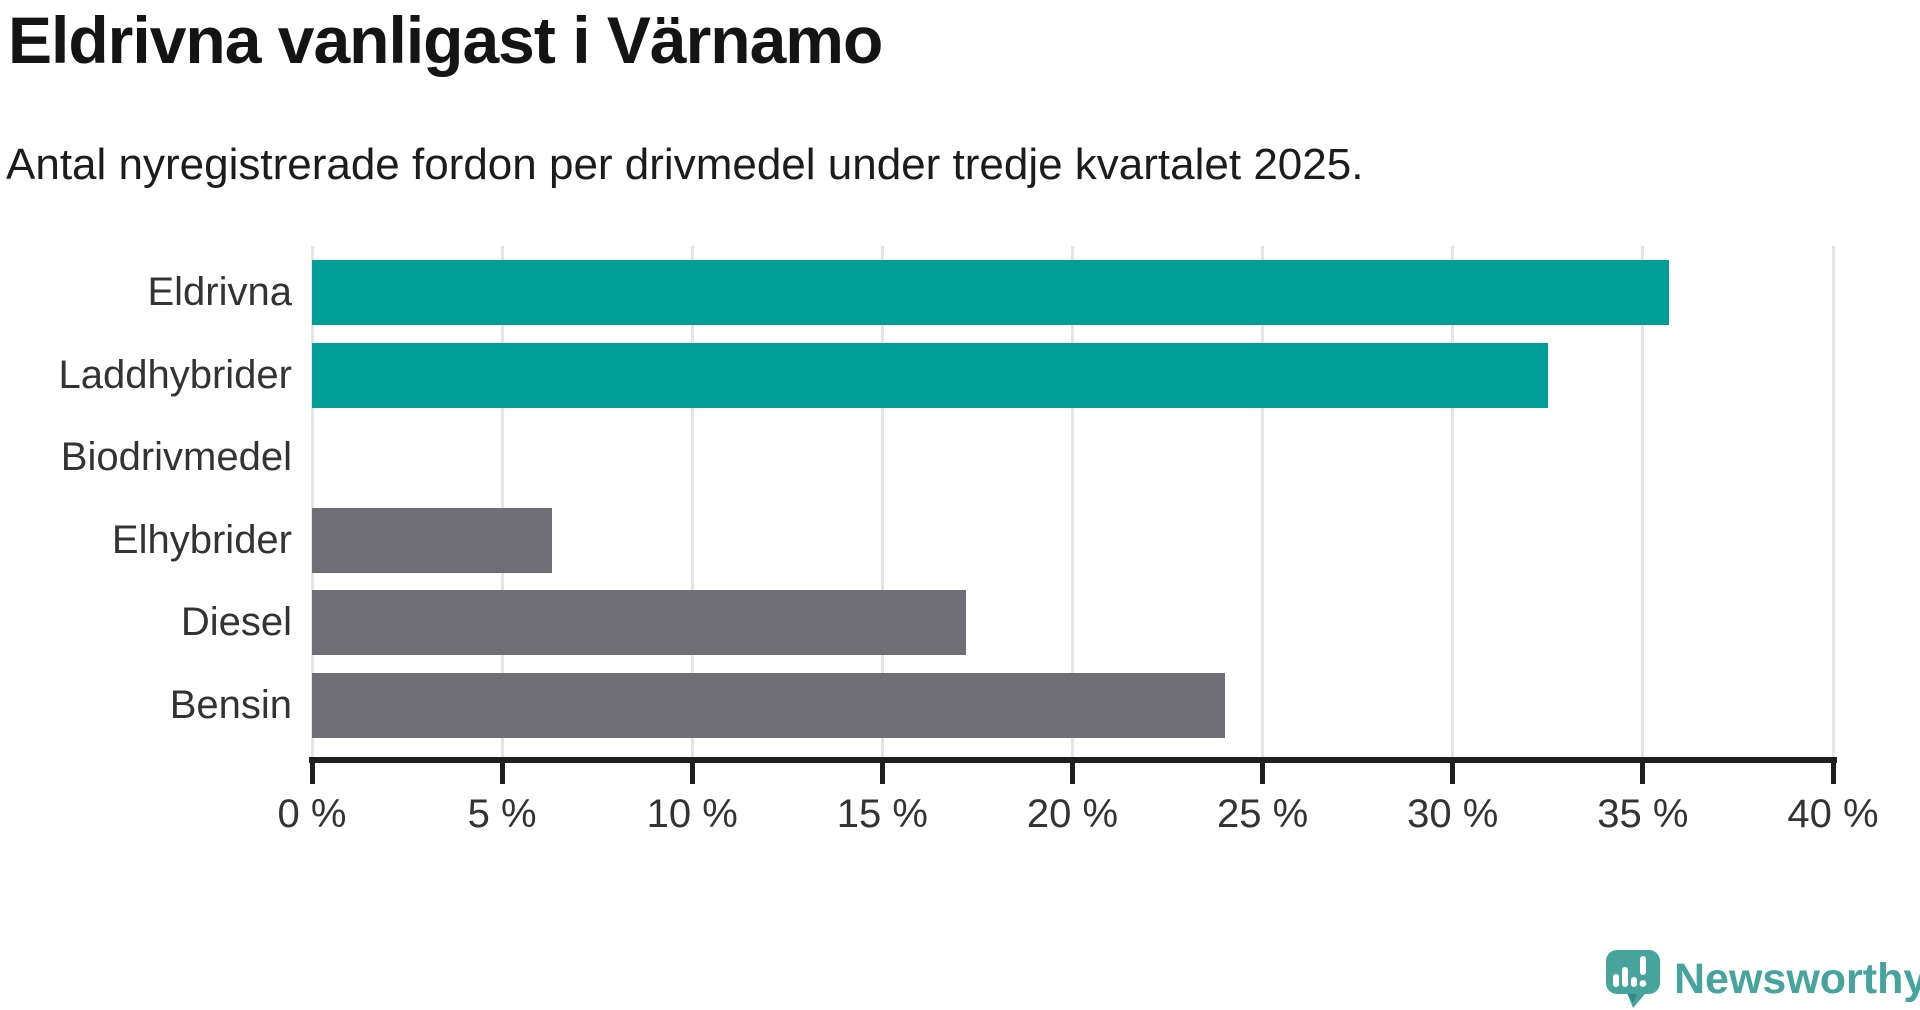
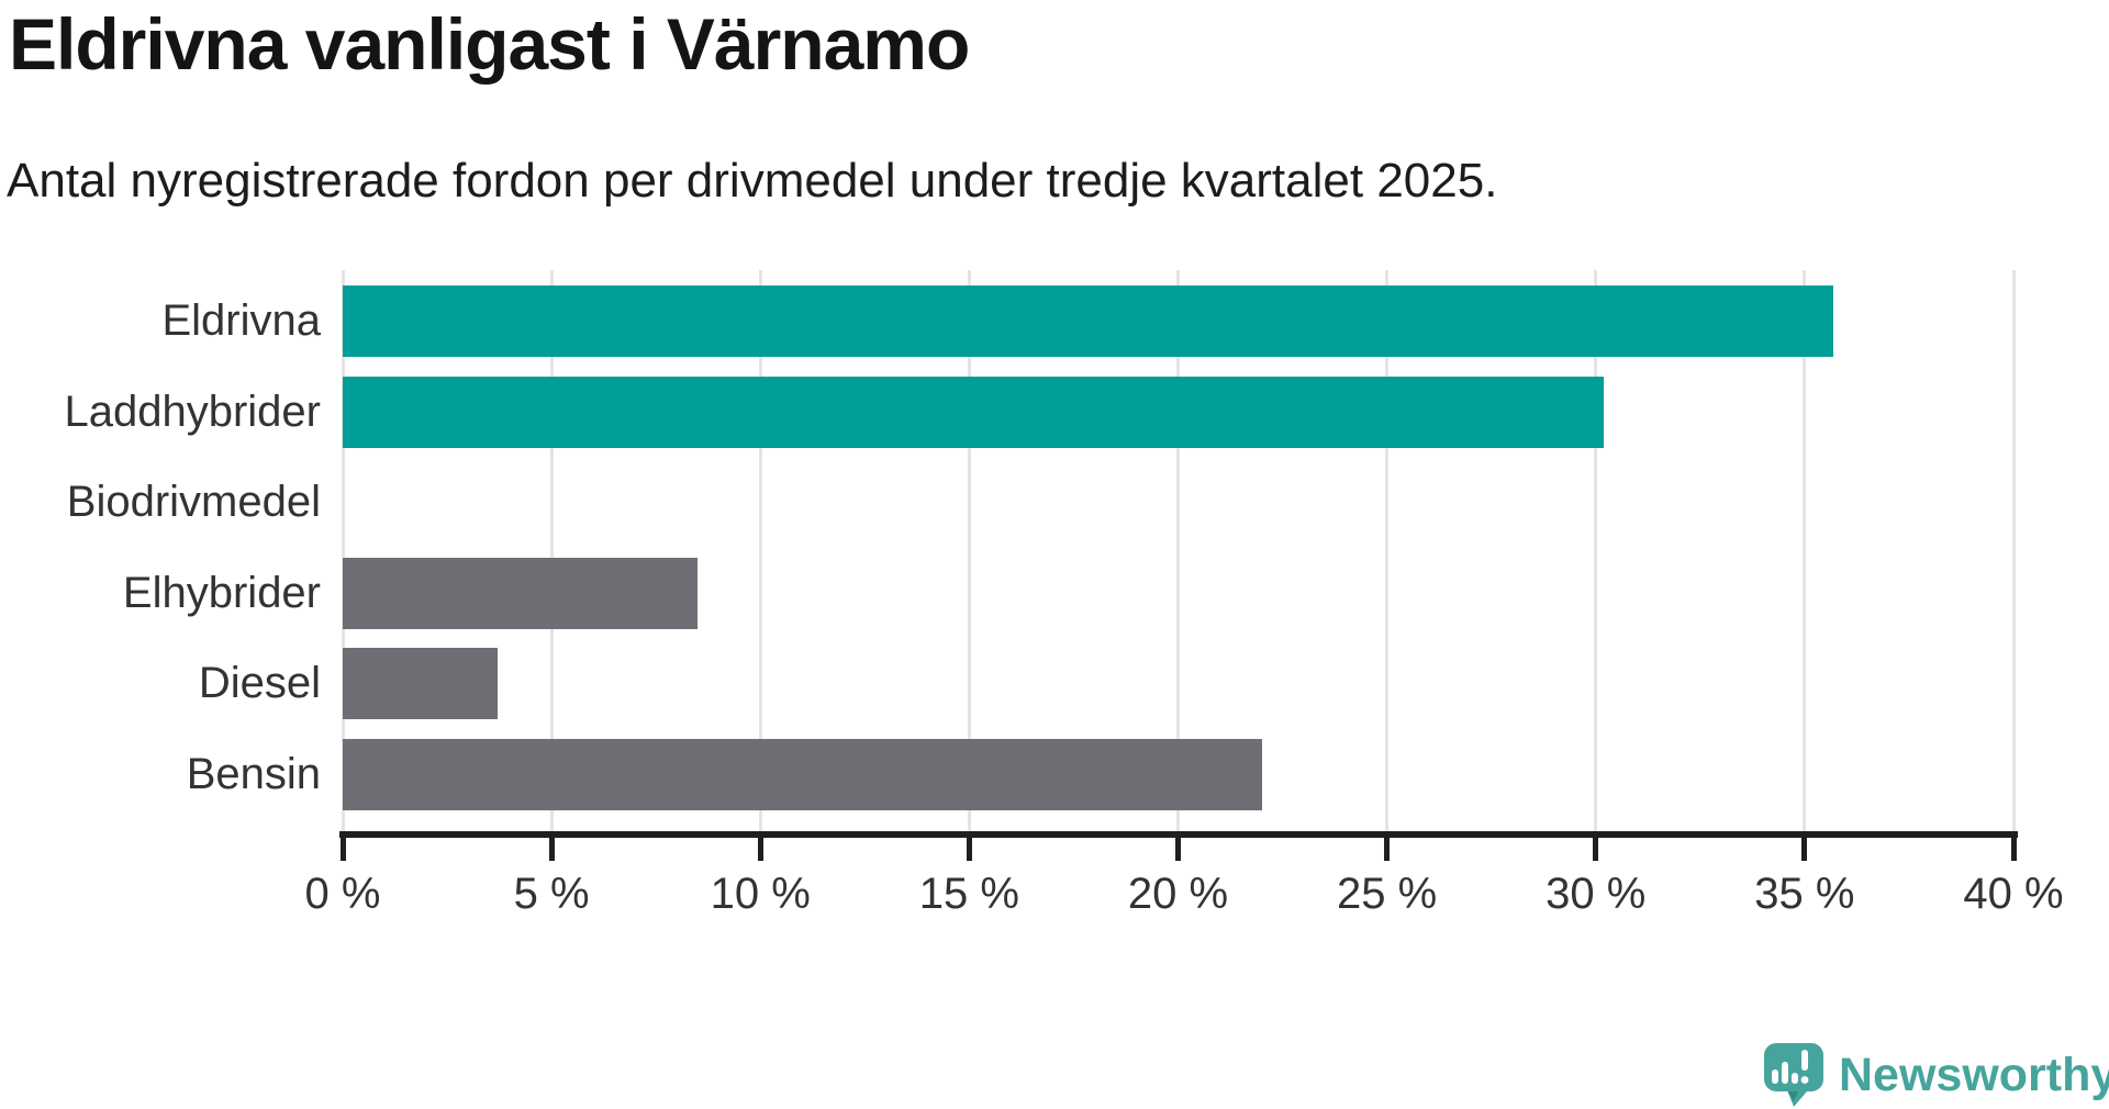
Laddhybrider: 32.5% -> 30.2%
Elhybrider: 6.3% -> 8.5%
Diesel: 17.2% -> 3.7%
Bensin: 24.0% -> 22.0%
